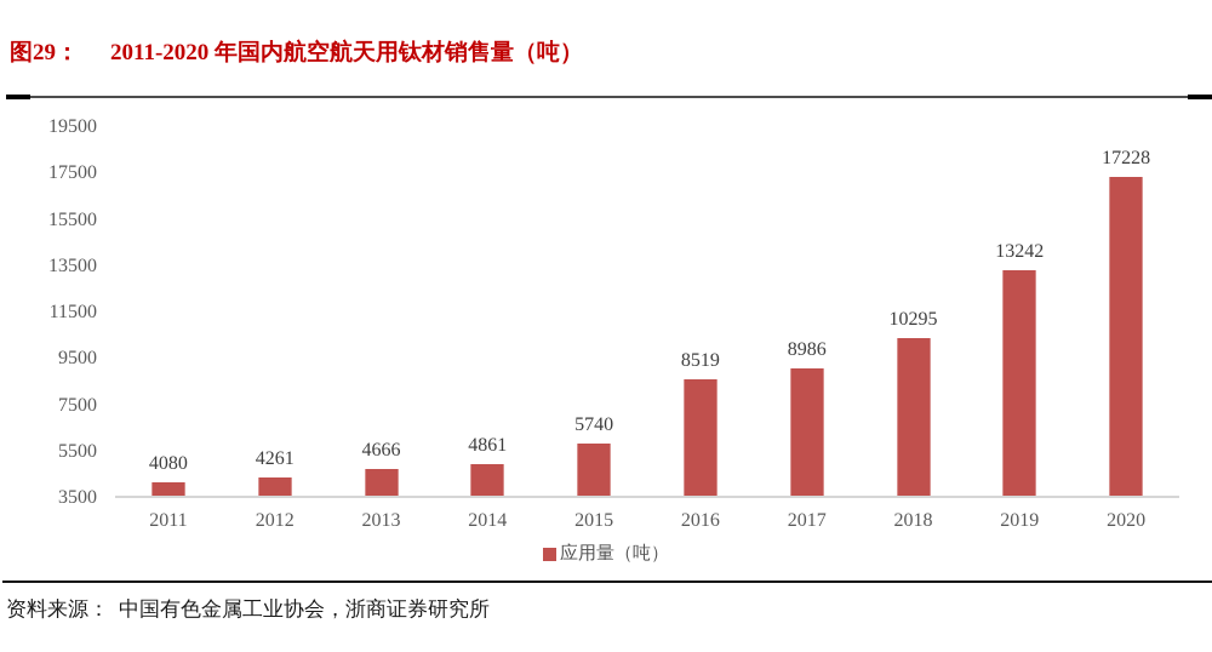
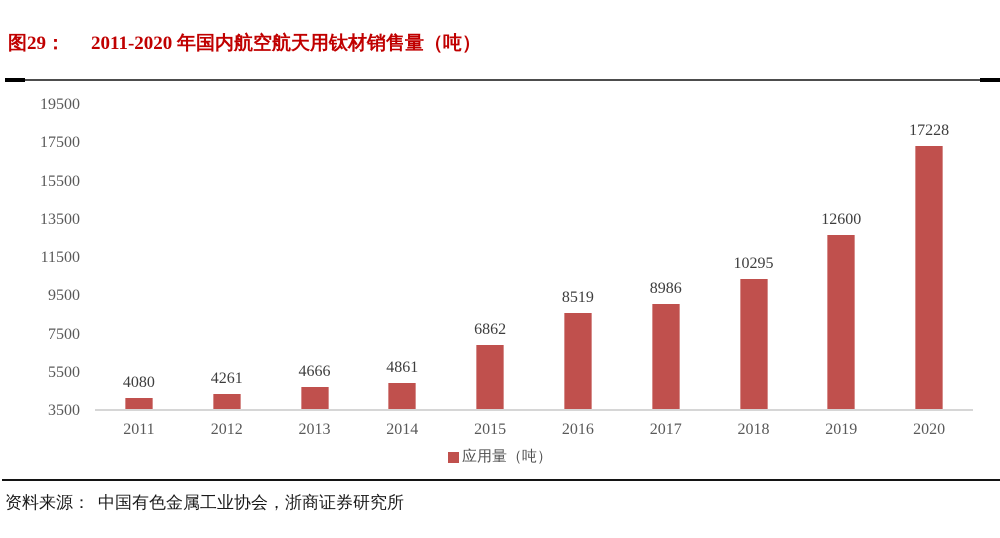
2015: 5740 -> 6862
2019: 13242 -> 12600
